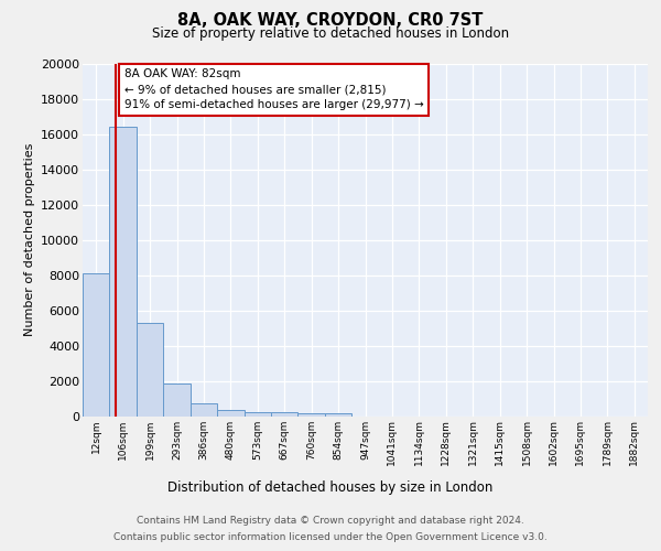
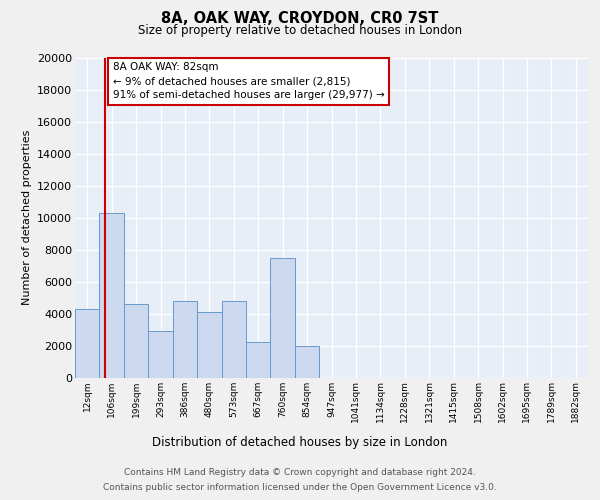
12sqm: 8100 -> 4300
106sqm: 16400 -> 10300
199sqm: 5300 -> 4600
293sqm: 1800 -> 2900
386sqm: 700 -> 4800
480sqm: 300 -> 4100
573sqm: 200 -> 4800
667sqm: 200 -> 2200
760sqm: 200 -> 7500
854sqm: 200 -> 2000
